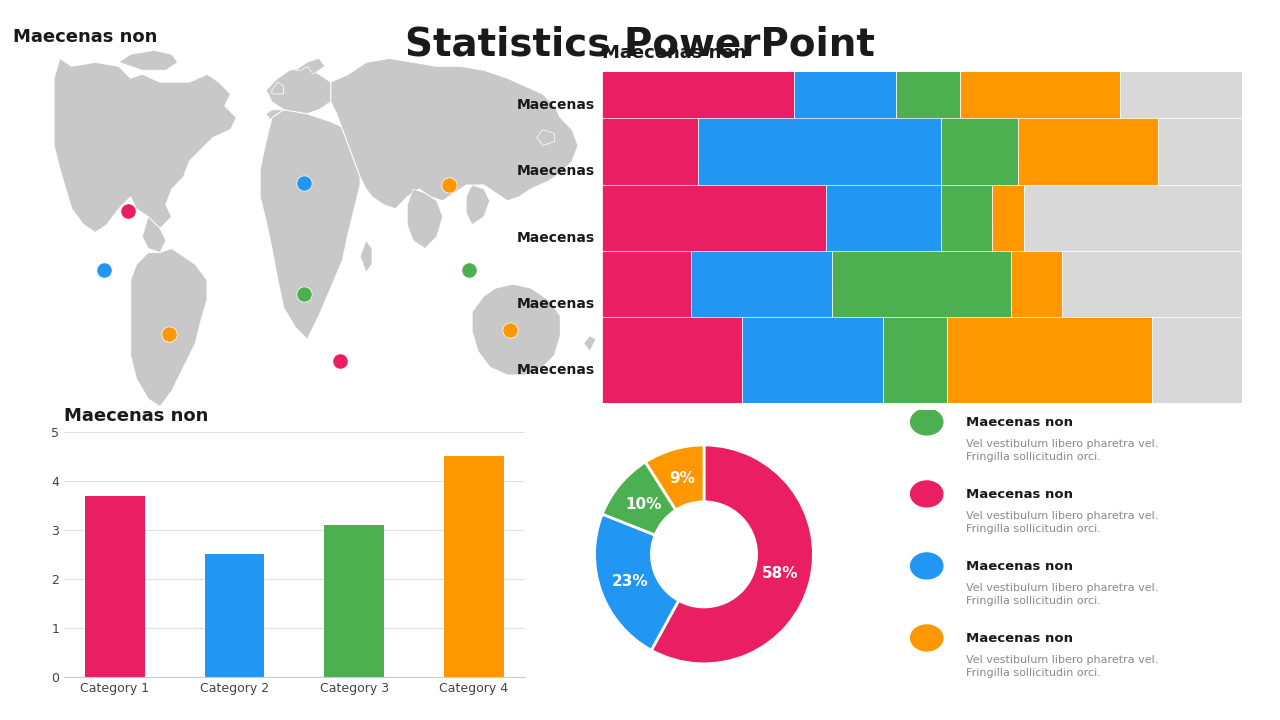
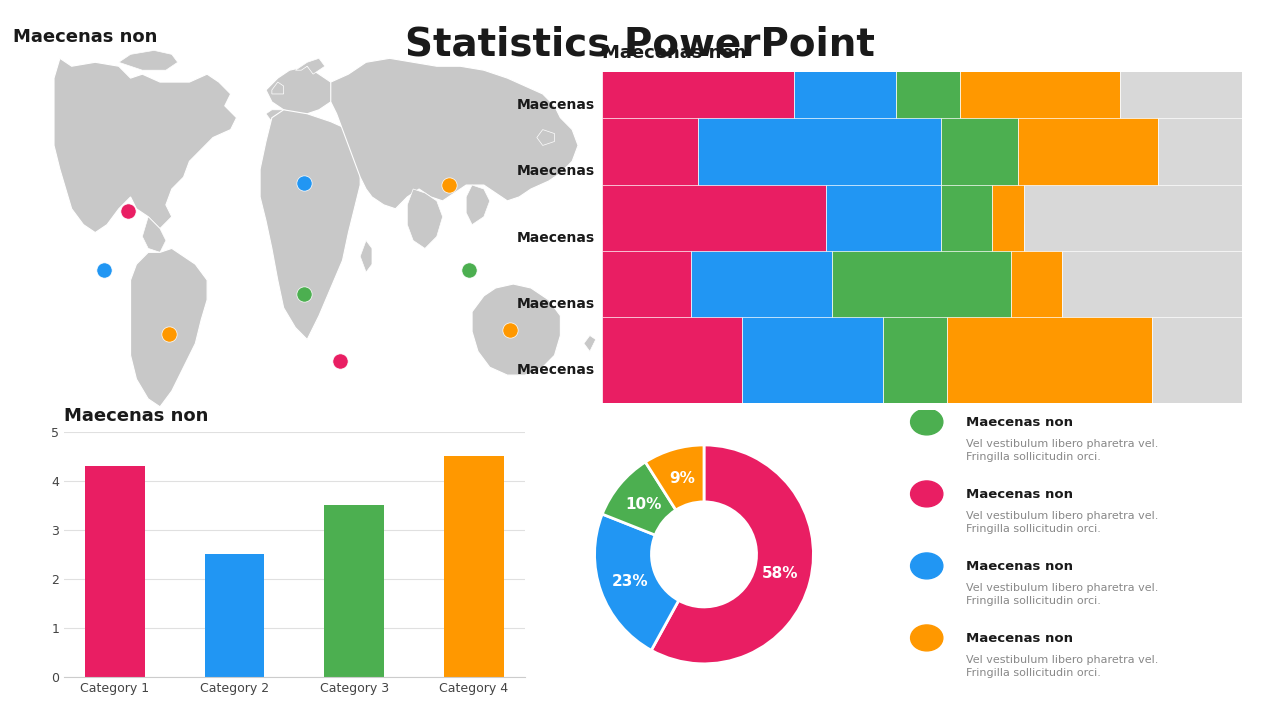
Category 1: 3.7 -> 4.3
Category 3: 3.1 -> 3.5
